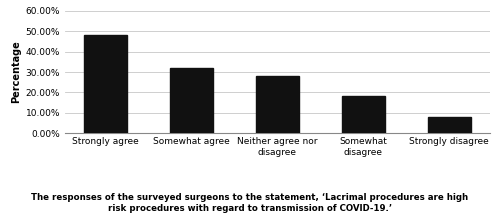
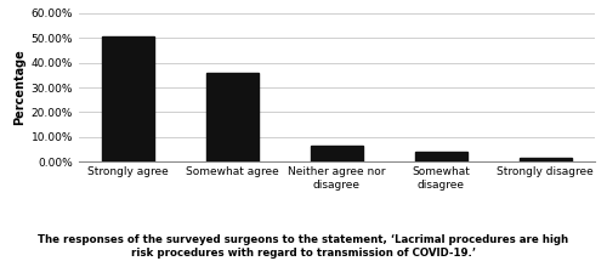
Strongly agree: 48.0% -> 50.8%
Somewhat agree: 32.0% -> 36.1%
Neither agree nor disagree: 28.0% -> 6.6%
Somewhat disagree: 18.5% -> 4.1%
Strongly disagree: 8.0% -> 1.6%
